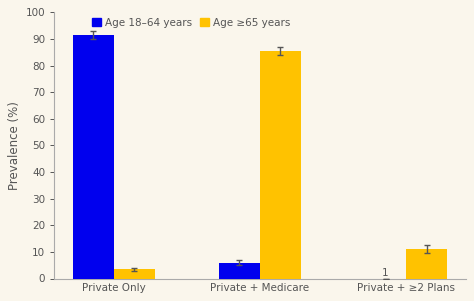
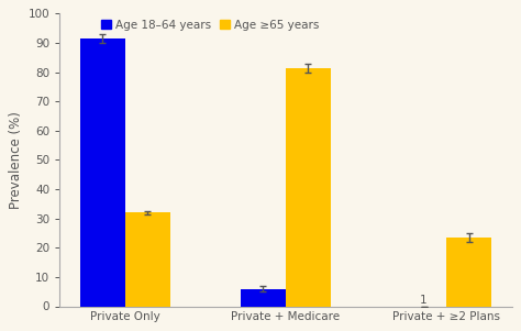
Age ≥65 years/Private Only: 3.5 -> 32.0
Age ≥65 years/Private + Medicare: 85.5 -> 81.5
Age ≥65 years/Private + ≥2 Plans: 11.0 -> 23.5
